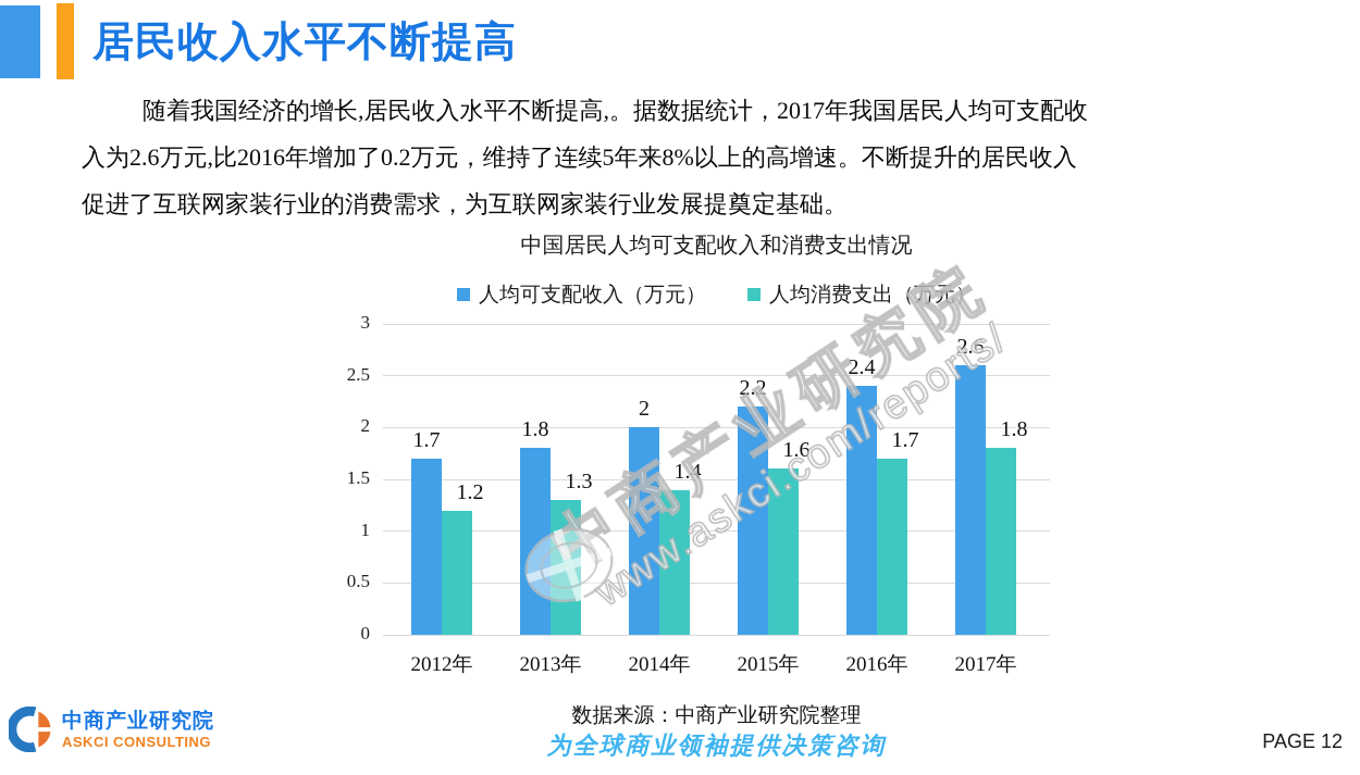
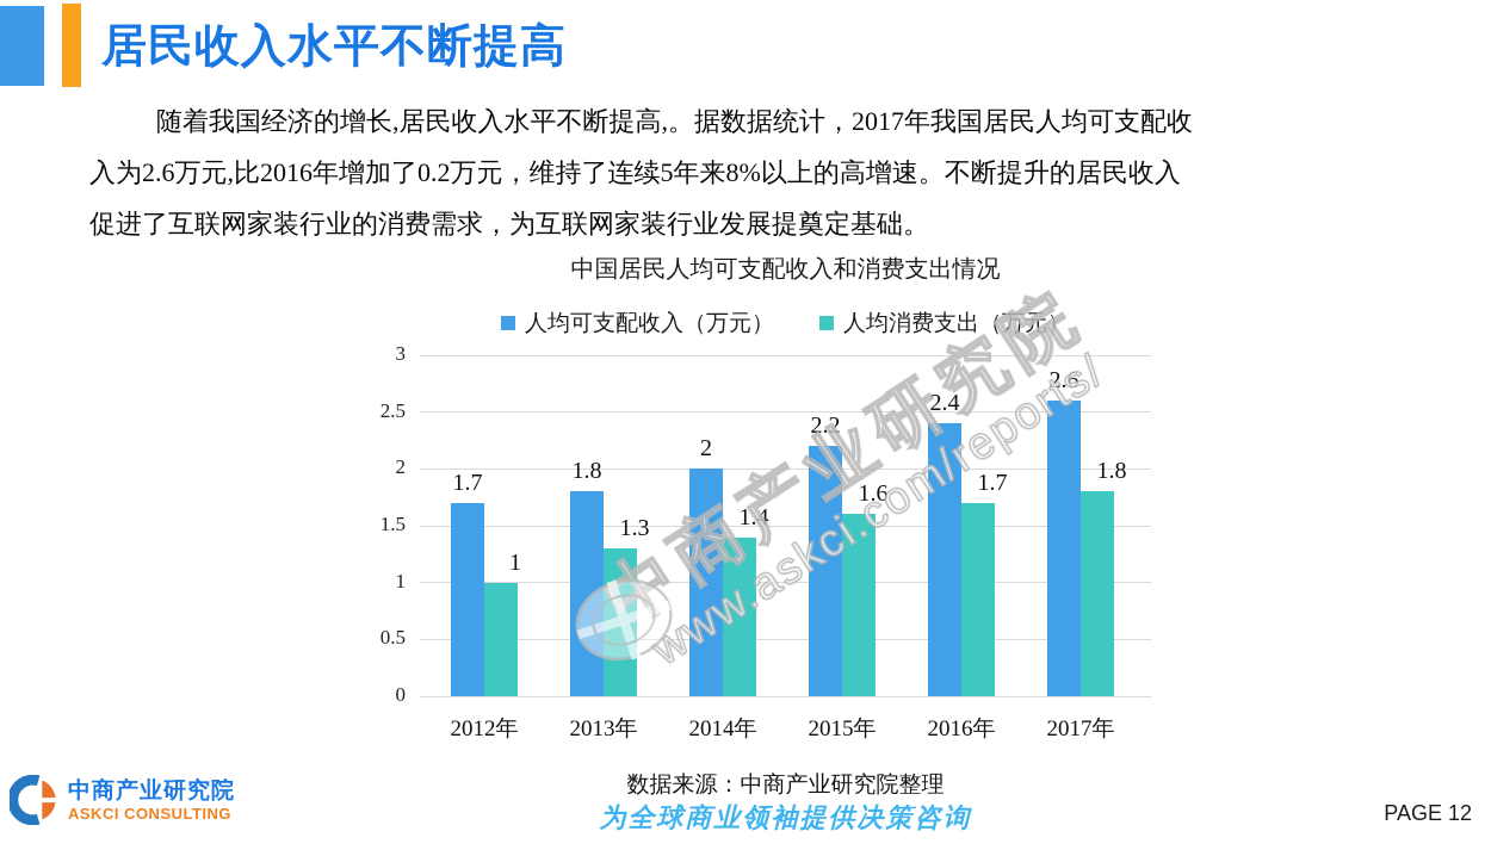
人均消费支出（万元）/2012年: 1.2 -> 1
